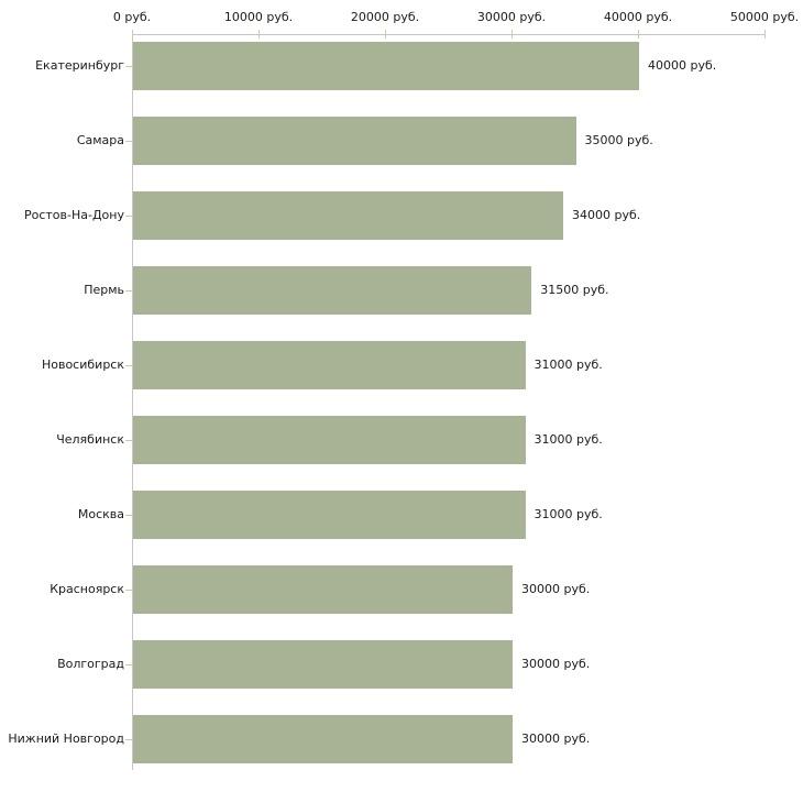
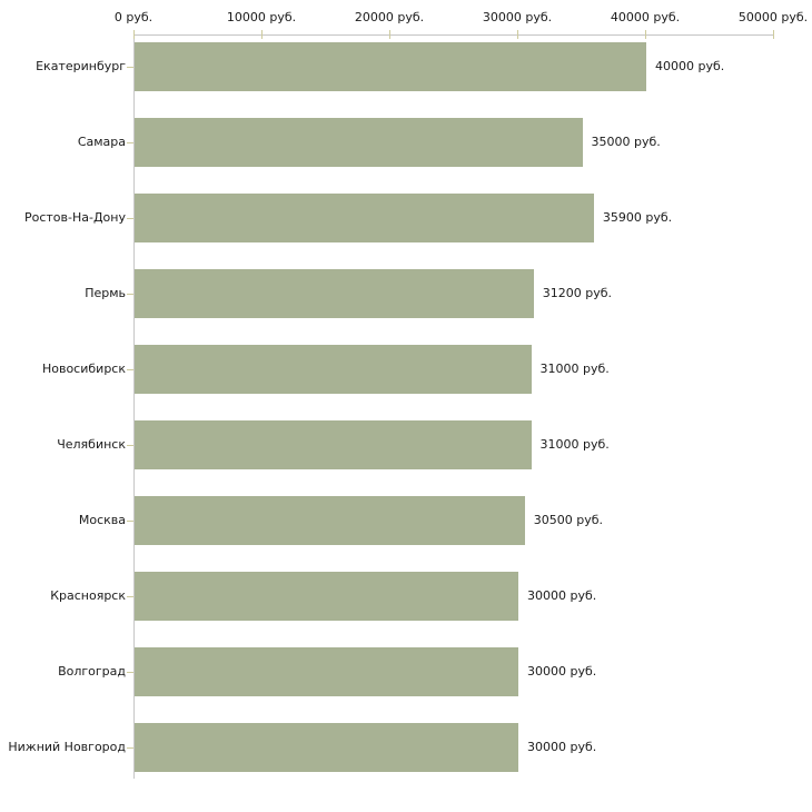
Ростов-На-Дону: 34000 -> 35900
Пермь: 31500 -> 31200
Москва: 31000 -> 30500
